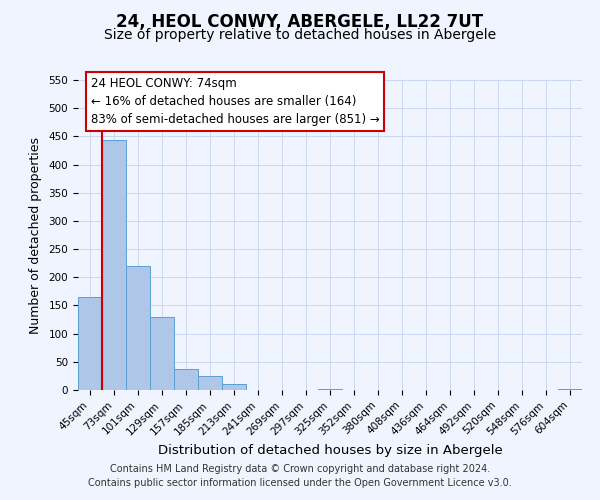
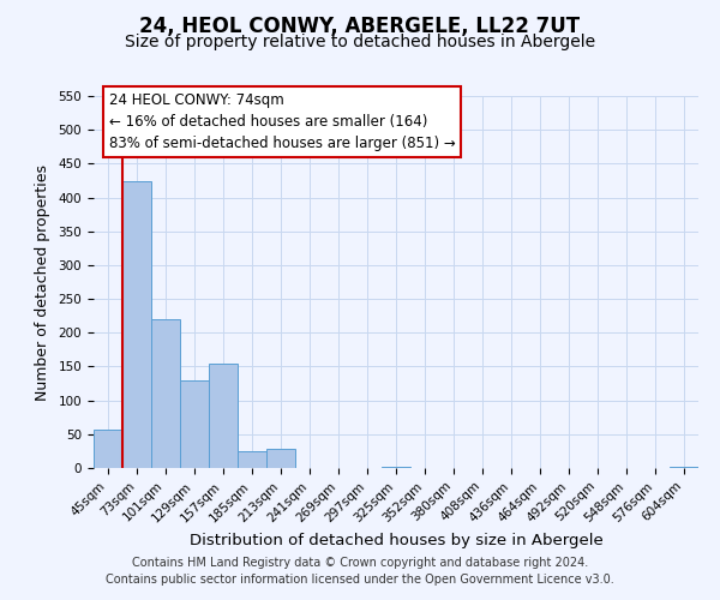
45sqm: 165 -> 56
73sqm: 443 -> 424
157sqm: 37 -> 154
213sqm: 10 -> 28
